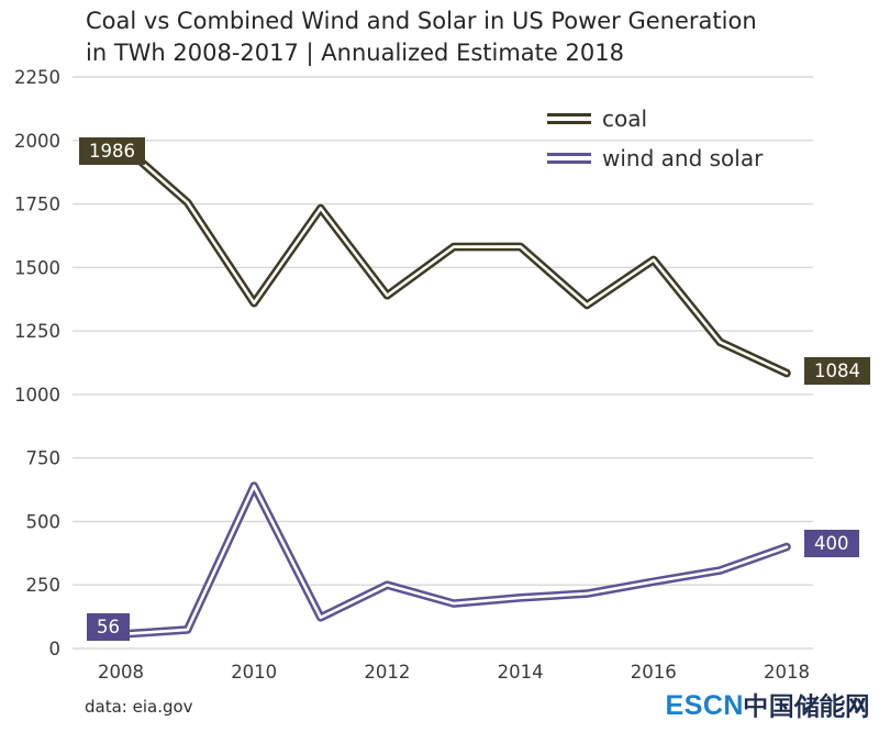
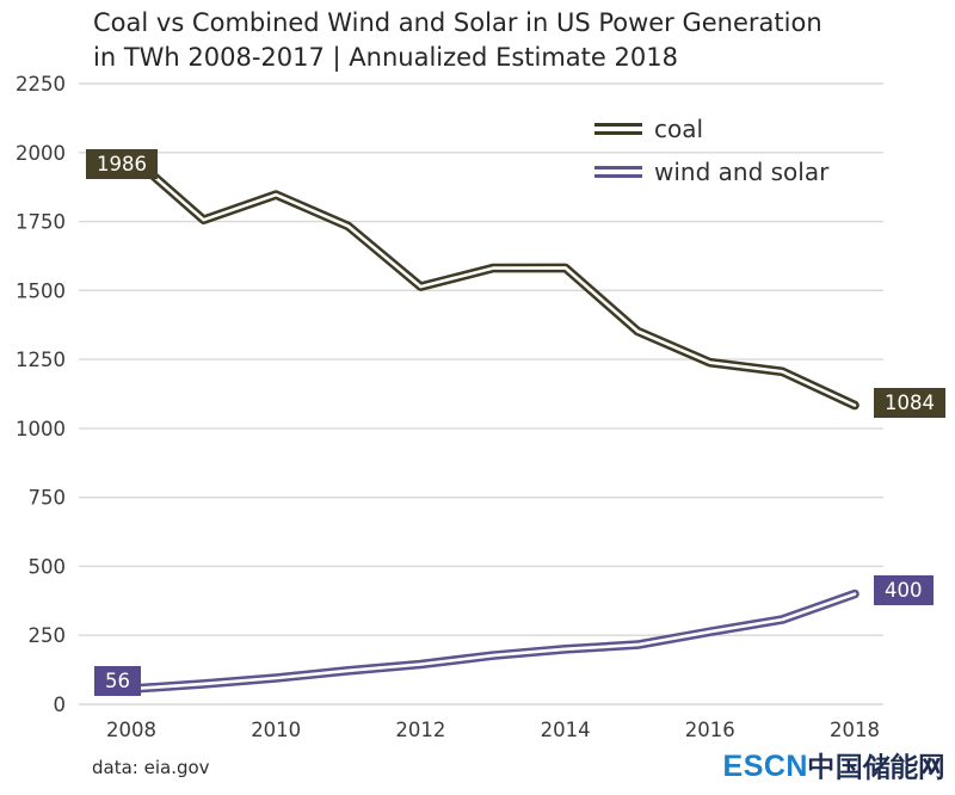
coal/2010: 1360 -> 1850
wind and solar/2010: 640 -> 100
coal/2012: 1390 -> 1510
wind and solar/2012: 250 -> 140
coal/2016: 1530 -> 1240
